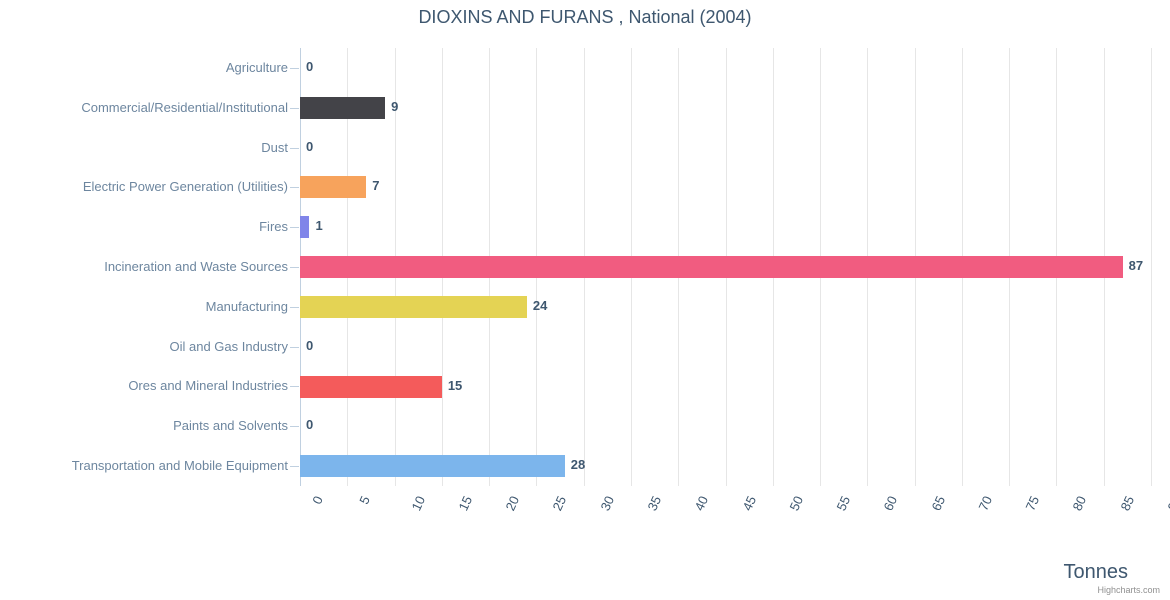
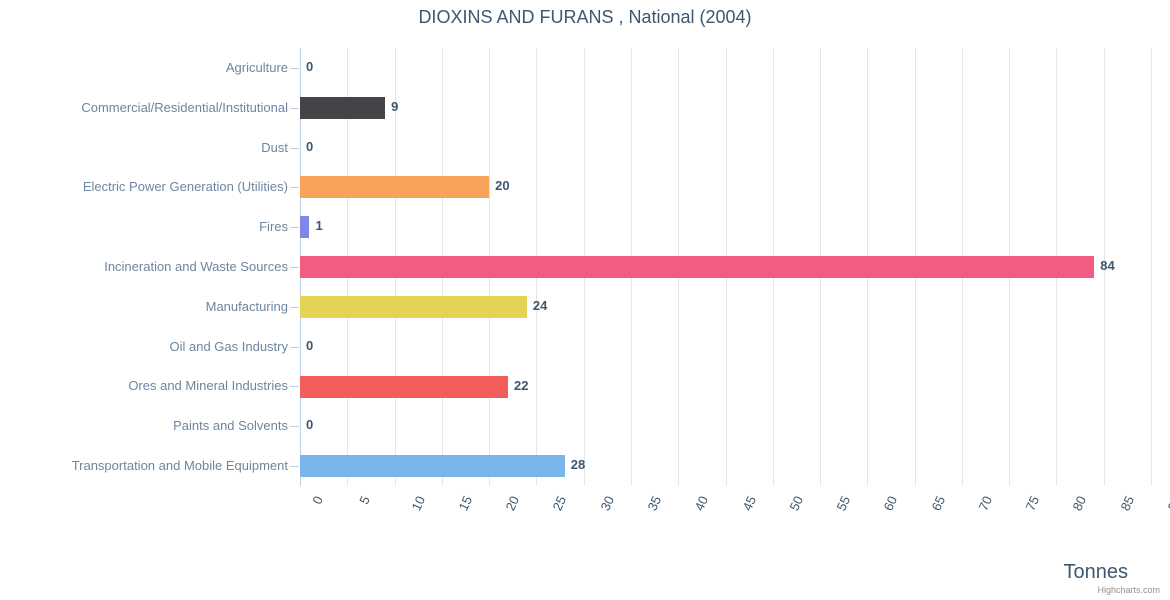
Electric Power Generation (Utilities): 7 -> 20
Incineration and Waste Sources: 87 -> 84
Ores and Mineral Industries: 15 -> 22
